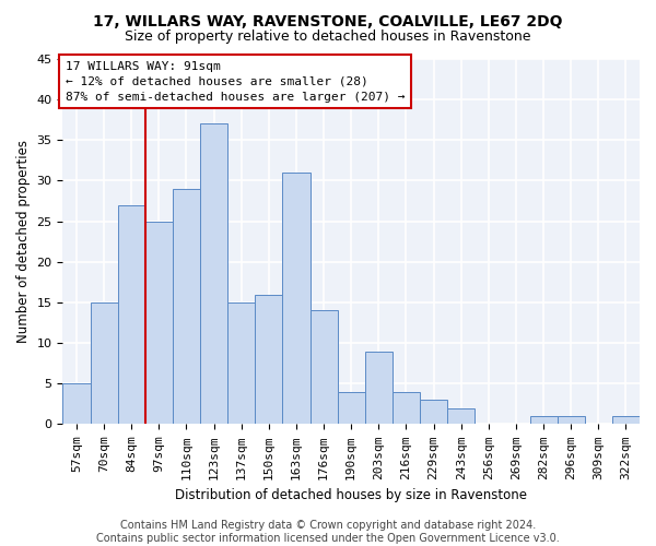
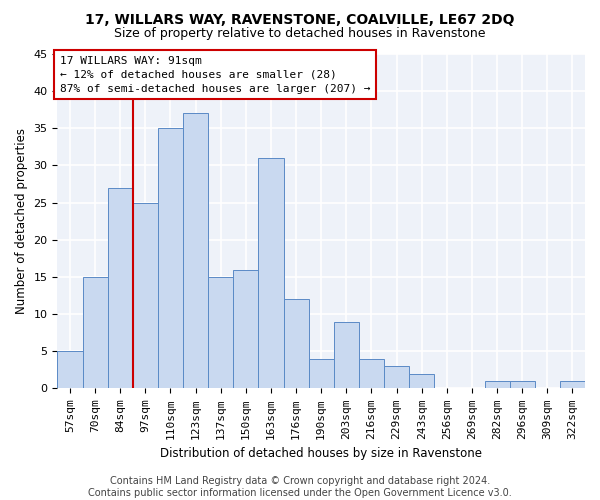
110sqm: 29 -> 35
176sqm: 14 -> 12
